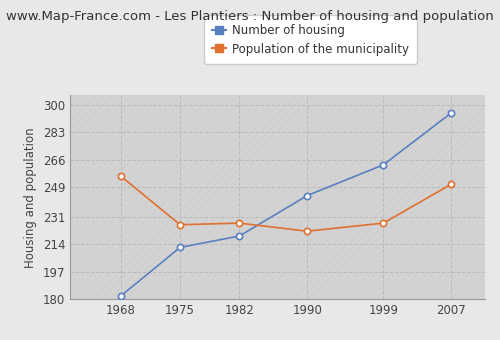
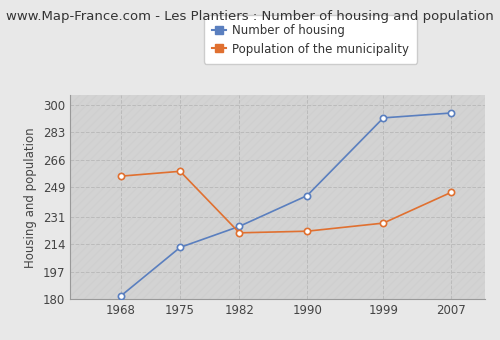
Population of the municipality/1975: 226 -> 259
Number of housing/1982: 219 -> 225
Population of the municipality/1982: 227 -> 221
Number of housing/1999: 263 -> 292
Population of the municipality/2007: 251 -> 246
